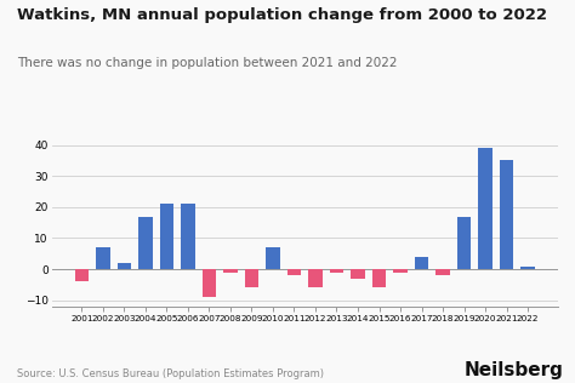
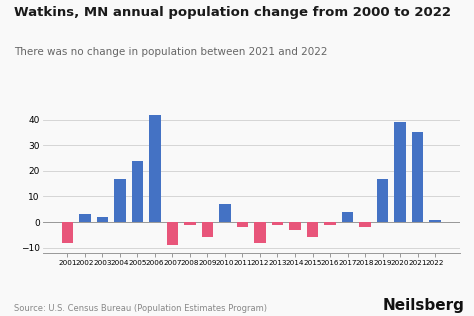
2001: -4 -> -8
2002: 7 -> 3
2005: 21 -> 24
2006: 21 -> 42
2012: -6 -> -8
